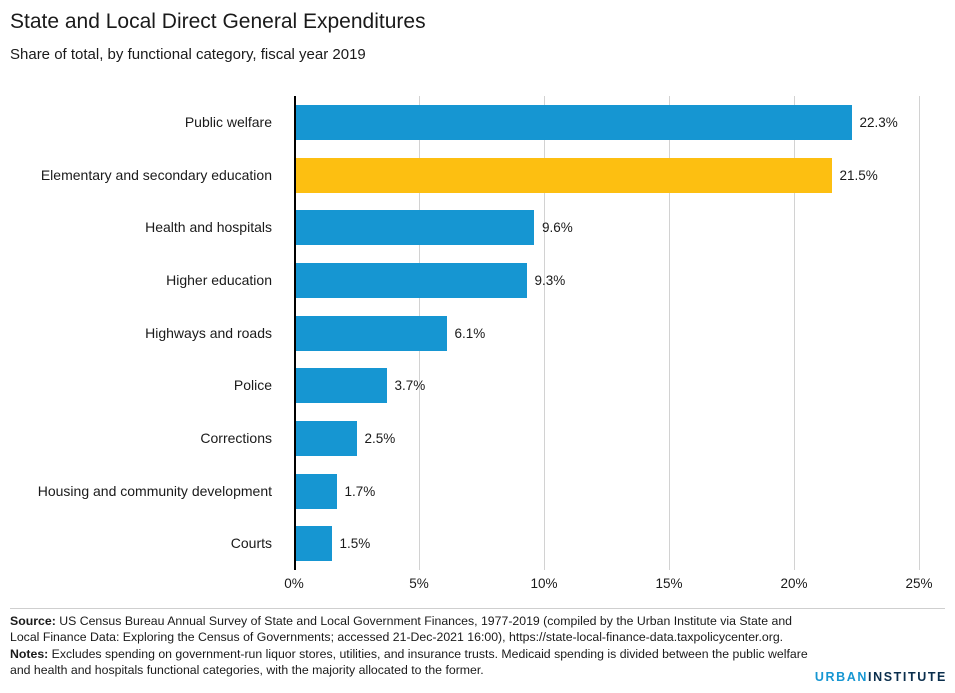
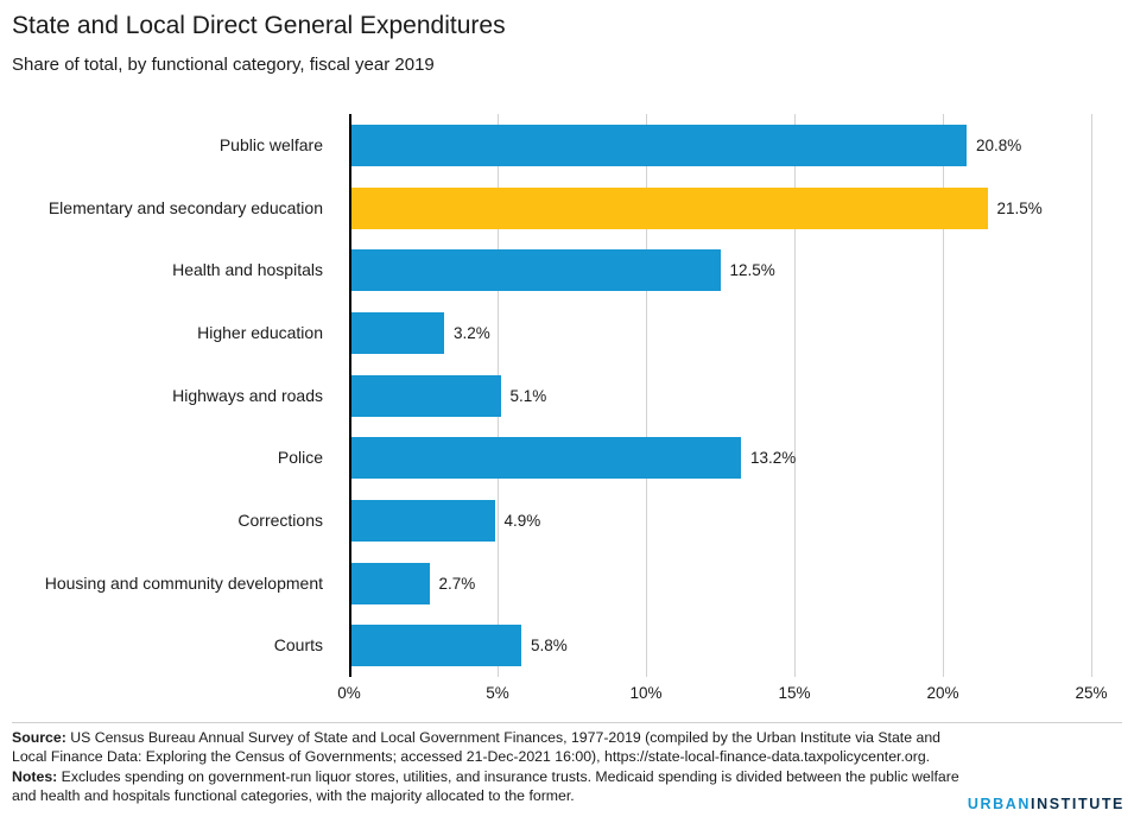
Public welfare: 22.3% -> 20.8%
Health and hospitals: 9.6% -> 12.5%
Higher education: 9.3% -> 3.2%
Highways and roads: 6.1% -> 5.1%
Police: 3.7% -> 13.2%
Corrections: 2.5% -> 4.9%
Housing and community development: 1.7% -> 2.7%
Courts: 1.5% -> 5.8%
